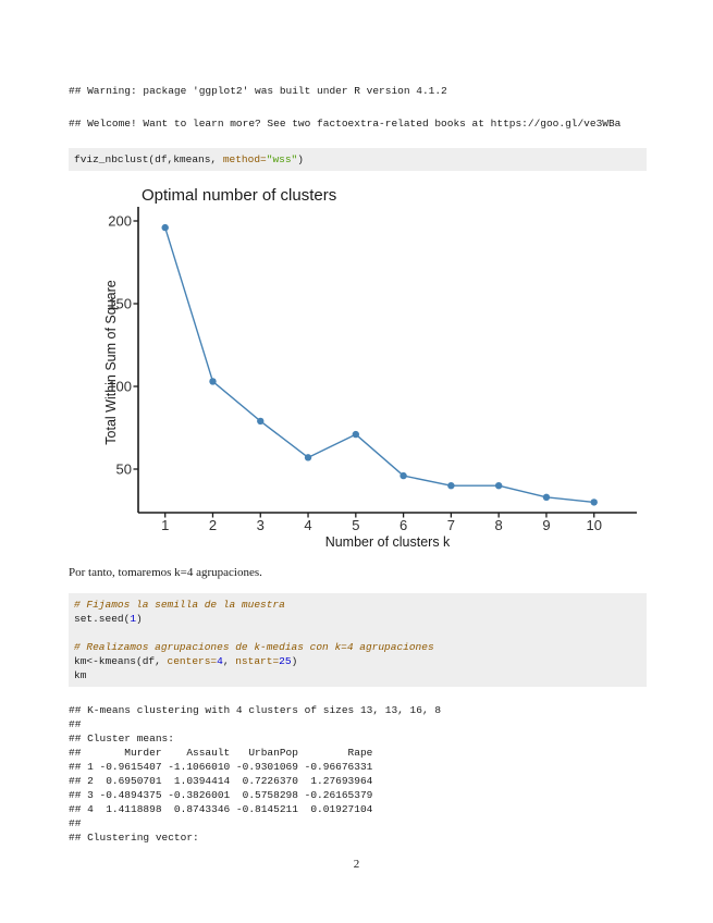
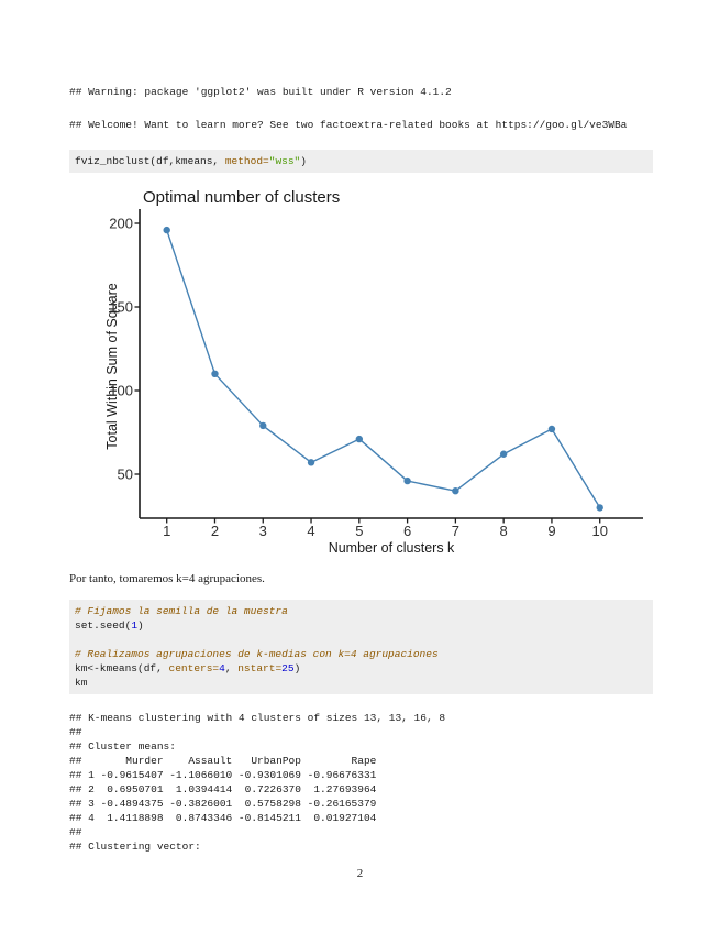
2: 103 -> 110
8: 40 -> 62
9: 33 -> 77
